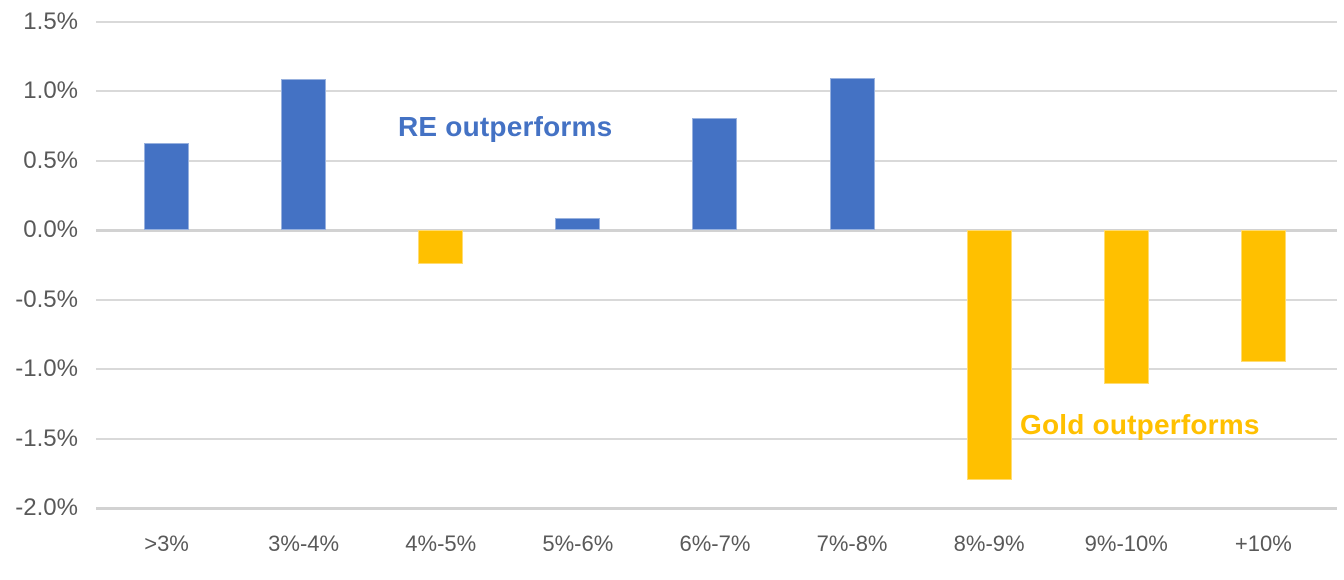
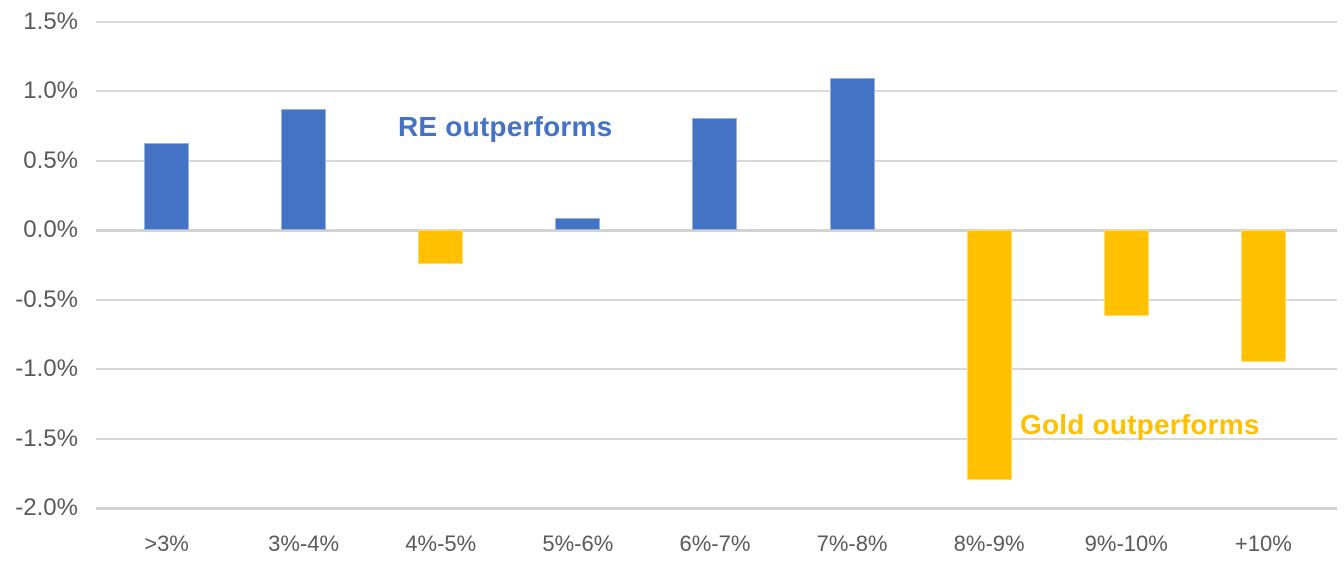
3%-4%: 1.09% -> 0.87%
9%-10%: -1.11% -> -0.62%
